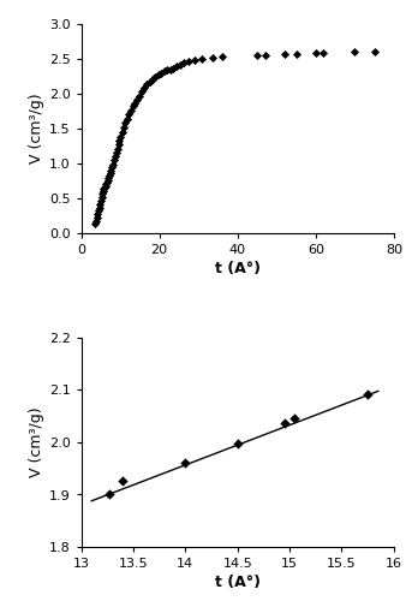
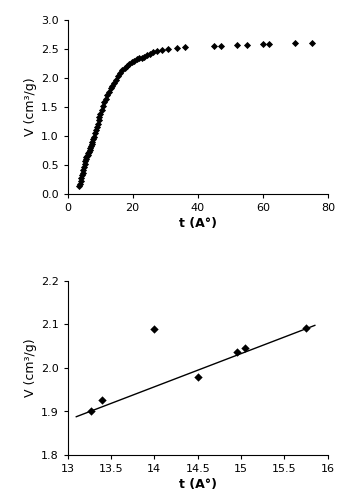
14: 1.962 -> 2.090
14.5: 1.998 -> 1.980
